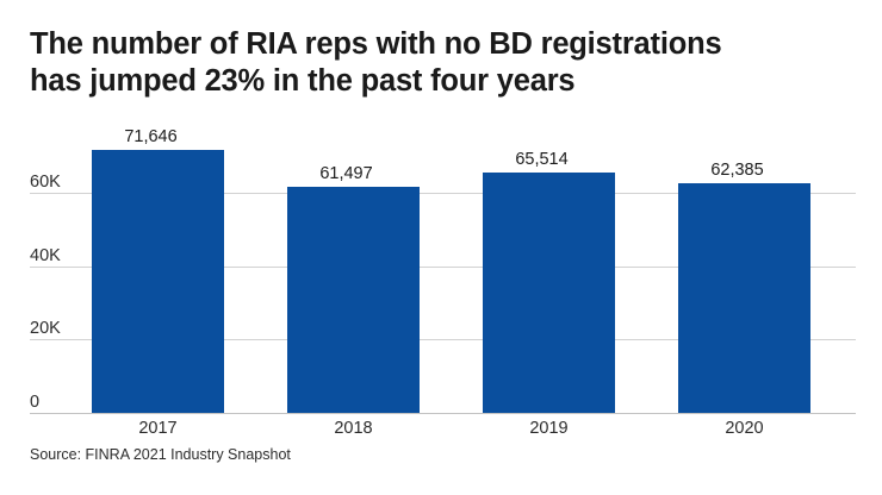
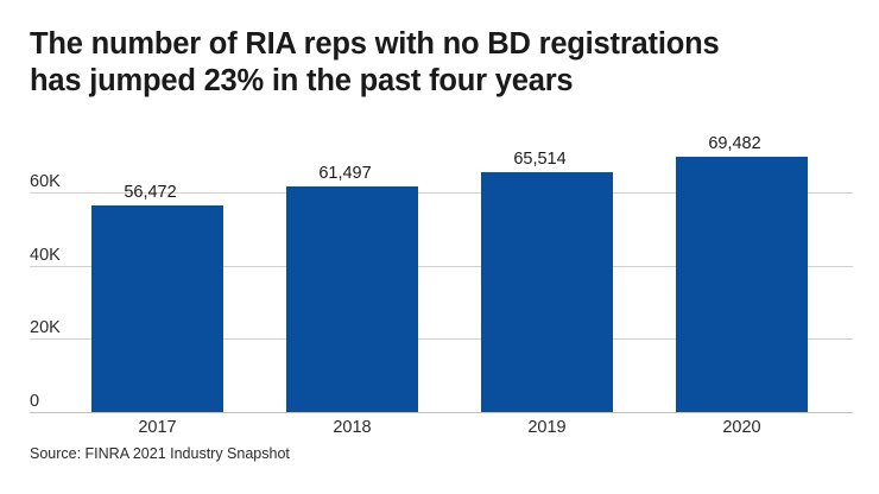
2017: 71,646 -> 56,472
2020: 62,385 -> 69,482
